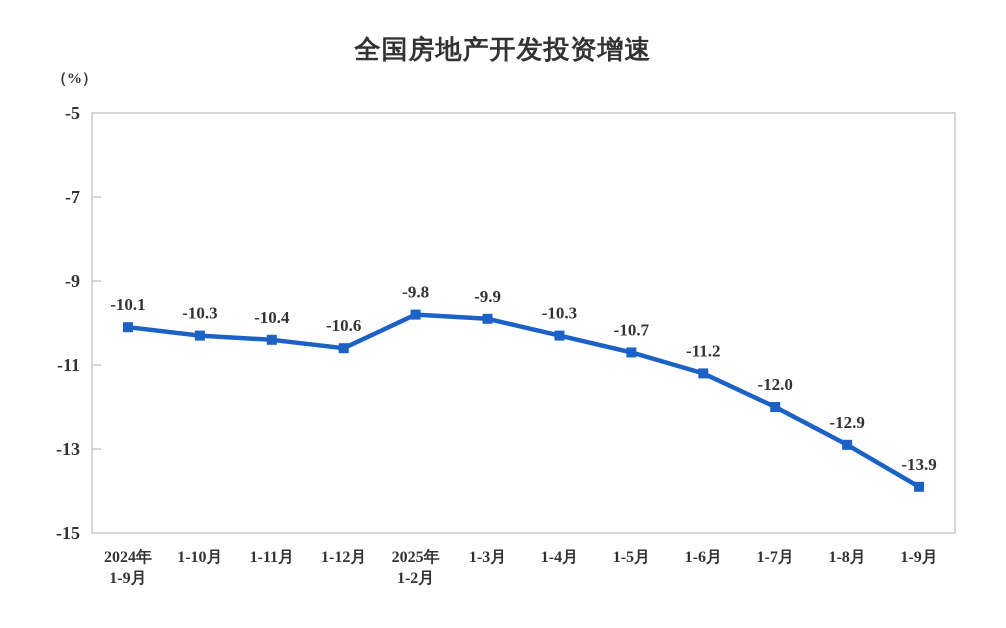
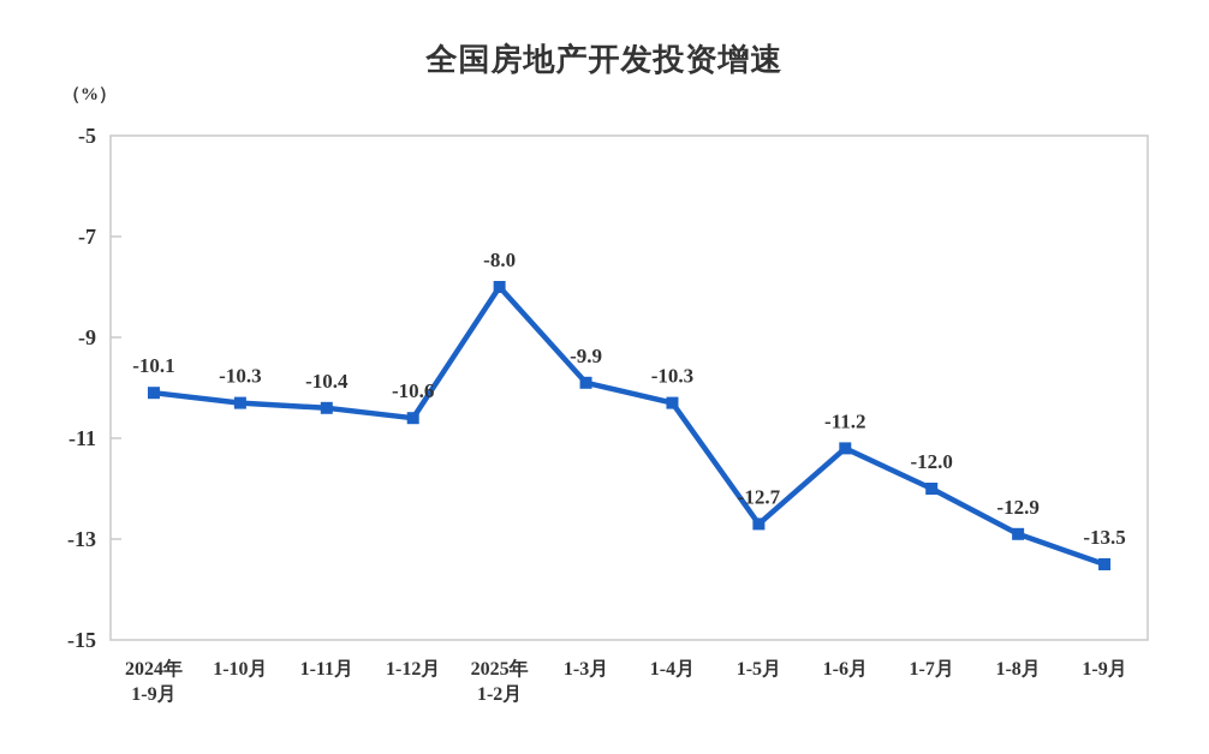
2025年 1-2月: -9.8 -> -8.0
1-5月: -10.7 -> -12.7
1-9月: -13.9 -> -13.5
